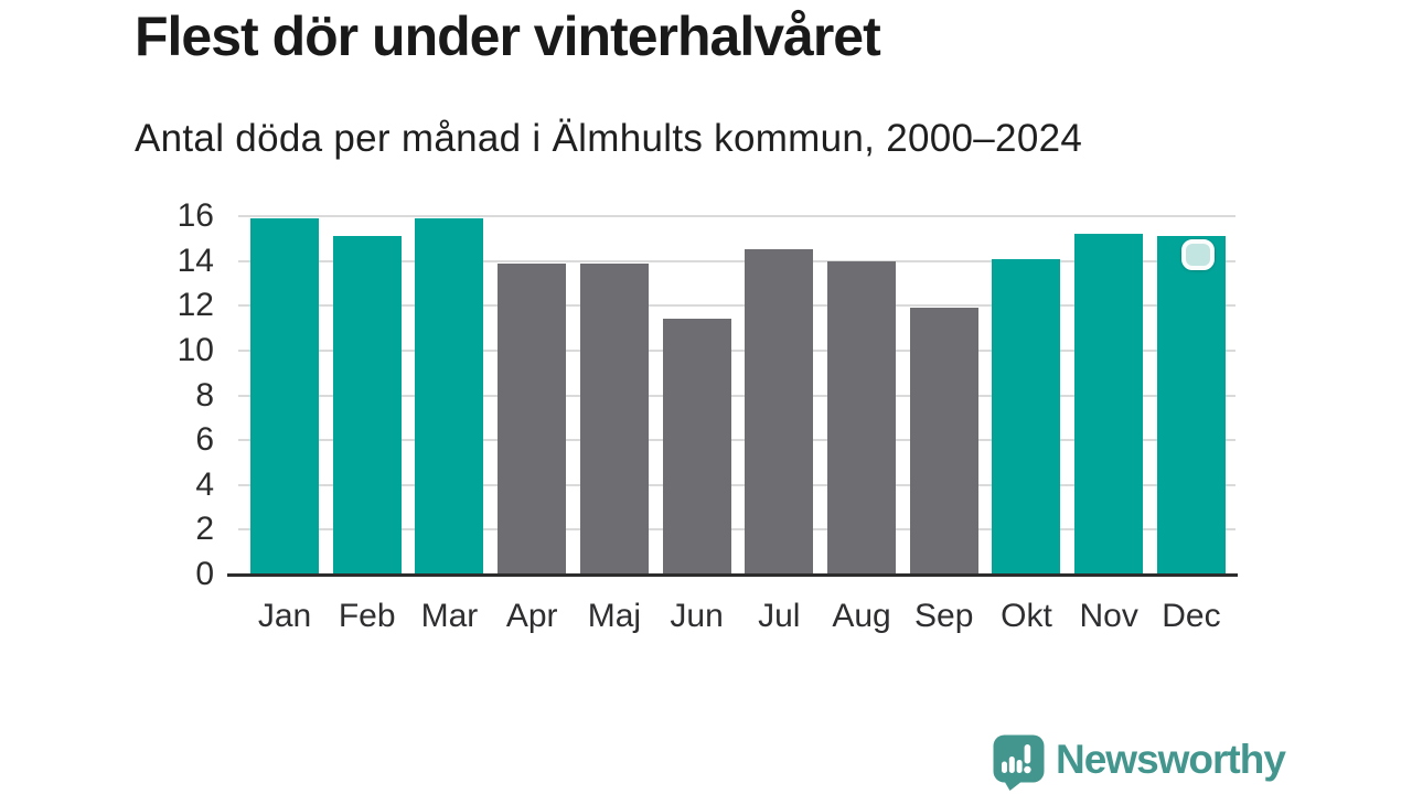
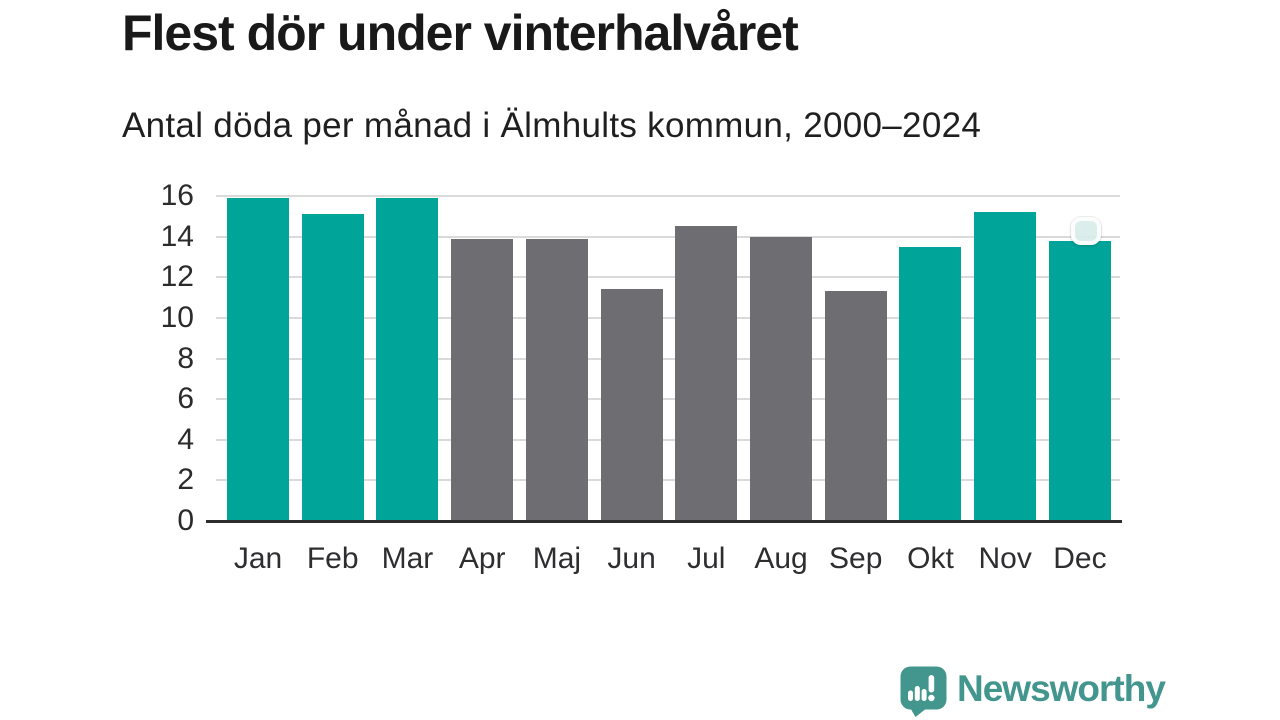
Sep: 11.9 -> 11.3
Okt: 14.1 -> 13.5
Dec: 15.1 -> 13.8
